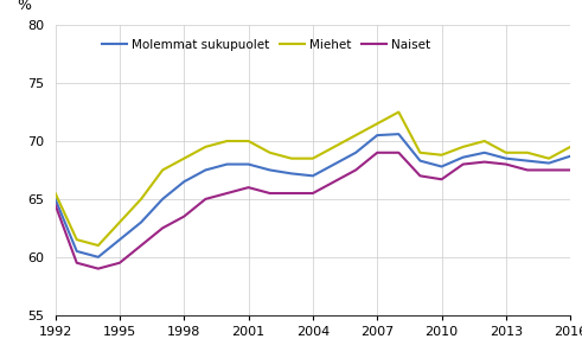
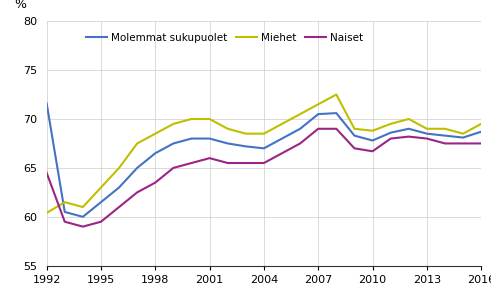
Molemmat sukupuolet/1992: 65.0 -> 71.6
Miehet/1992: 65.5 -> 60.4
